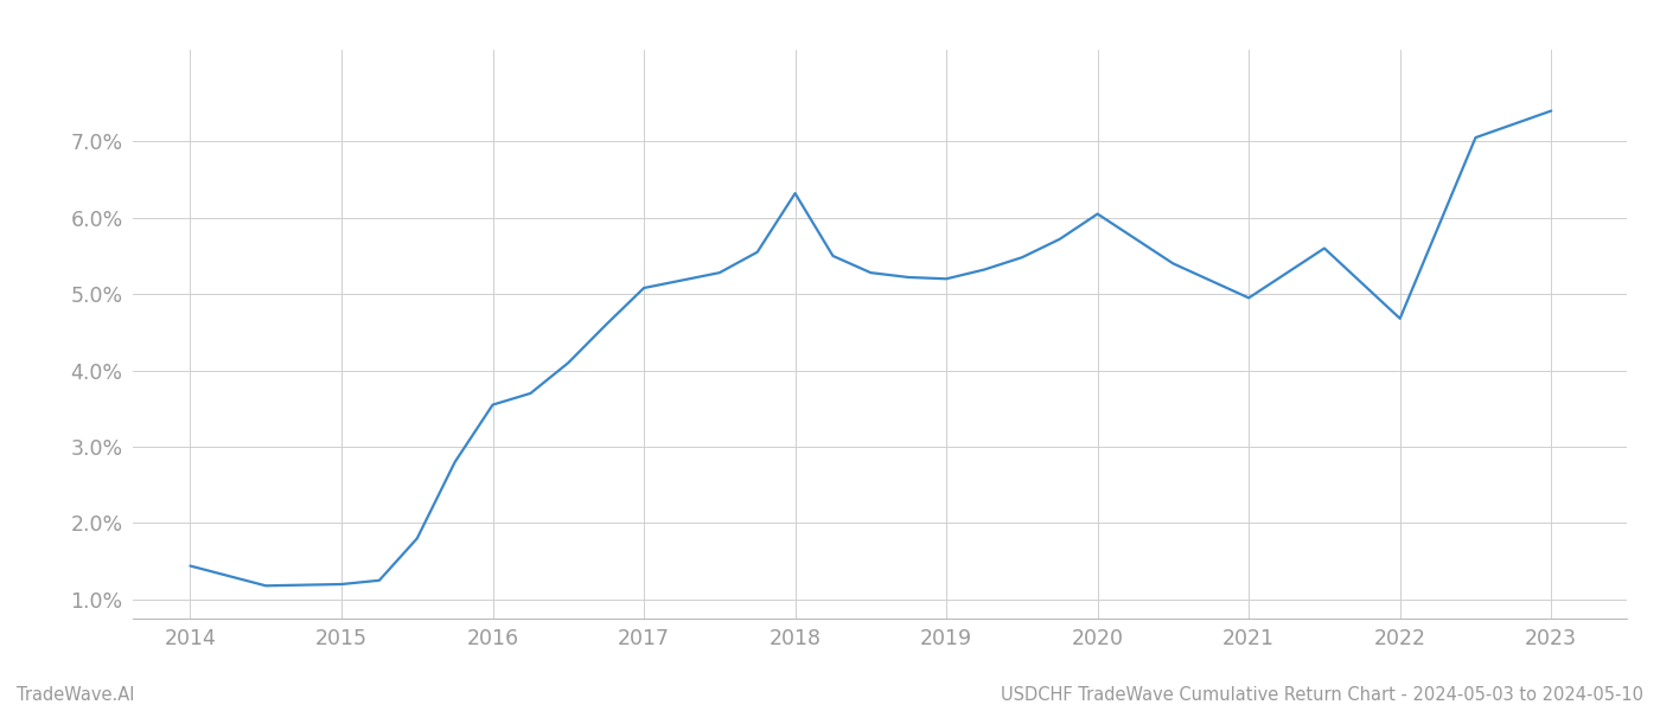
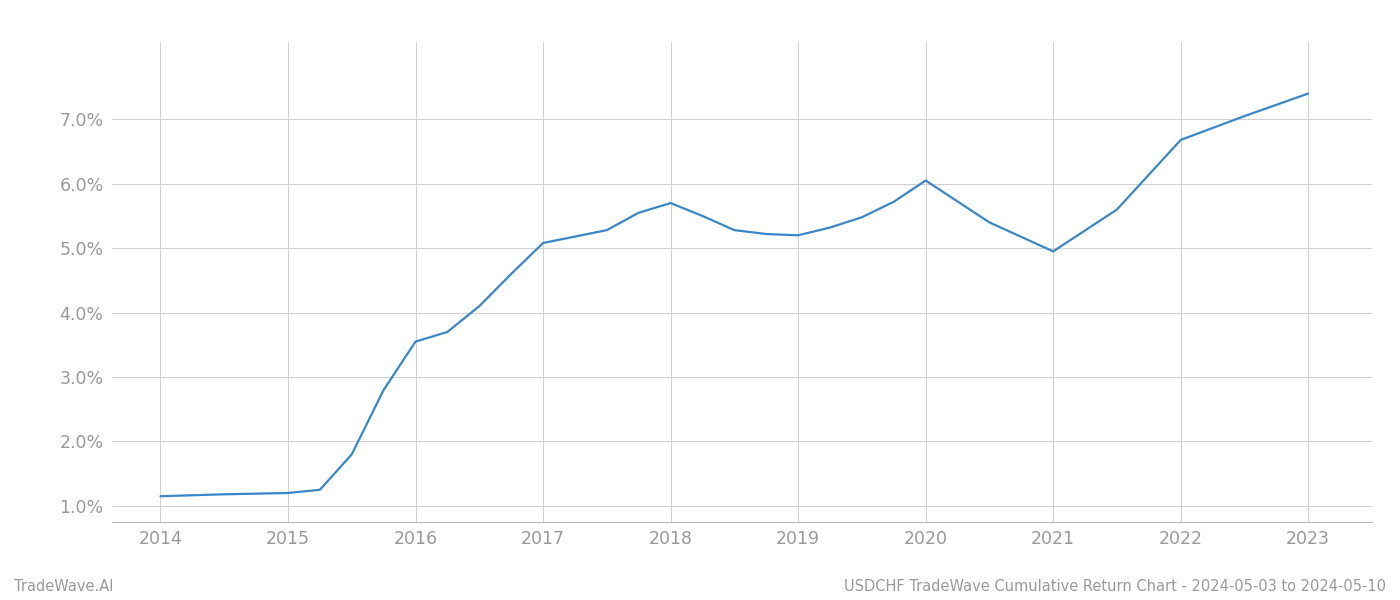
2014: 1.44% -> 1.15%
2018: 6.32% -> 5.70%
2022: 4.68% -> 6.68%
